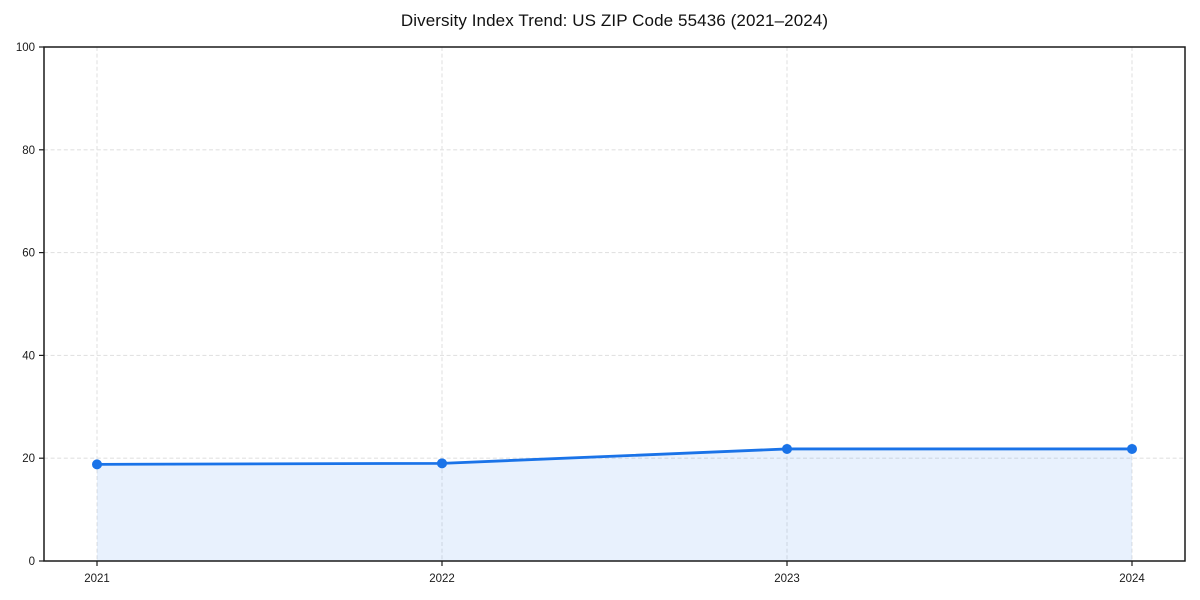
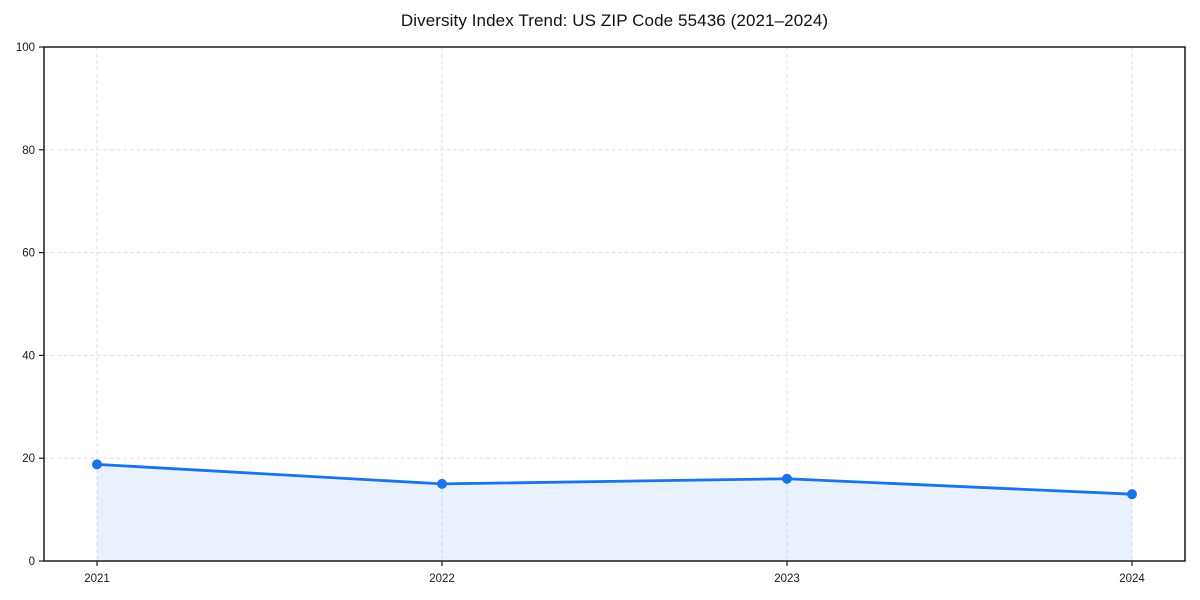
2022: 19 -> 15
2023: 22 -> 16
2024: 22 -> 13
